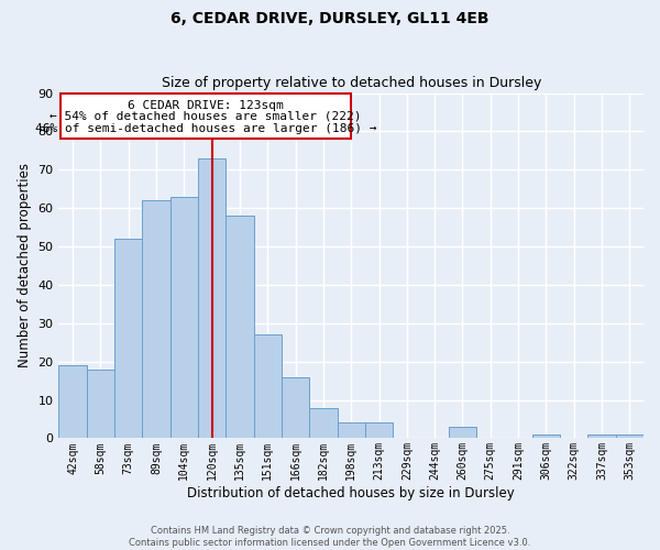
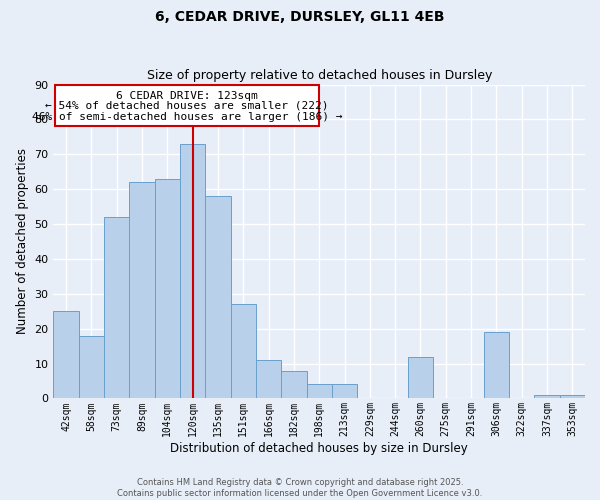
42sqm: 19 -> 25
166sqm: 16 -> 11
260sqm: 3 -> 12
306sqm: 1 -> 19
